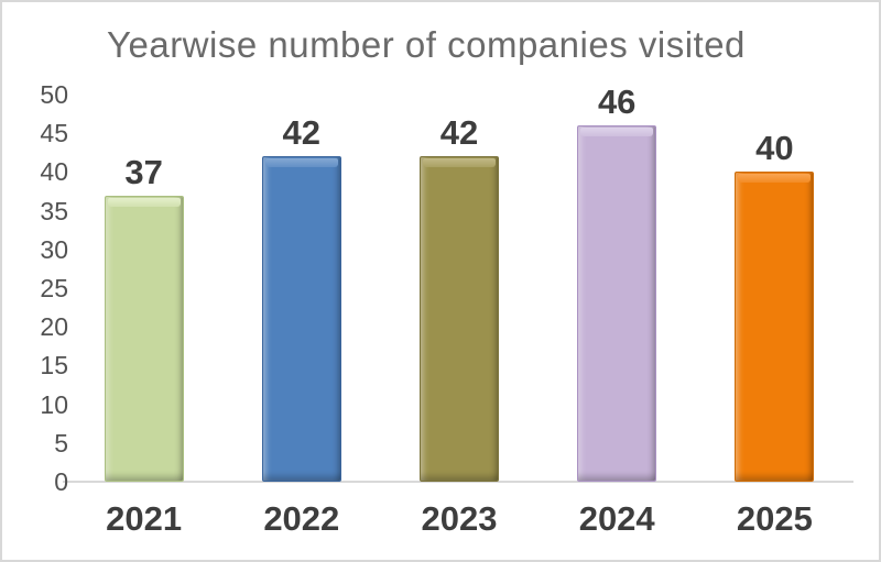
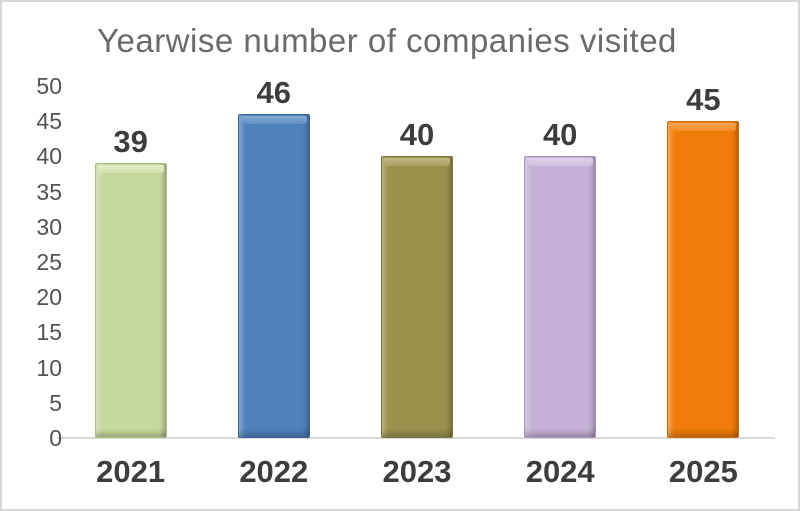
2021: 37 -> 39
2022: 42 -> 46
2023: 42 -> 40
2024: 46 -> 40
2025: 40 -> 45
